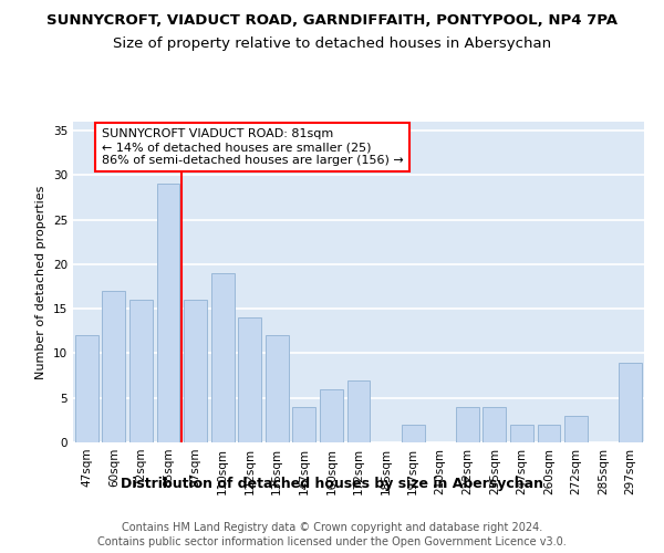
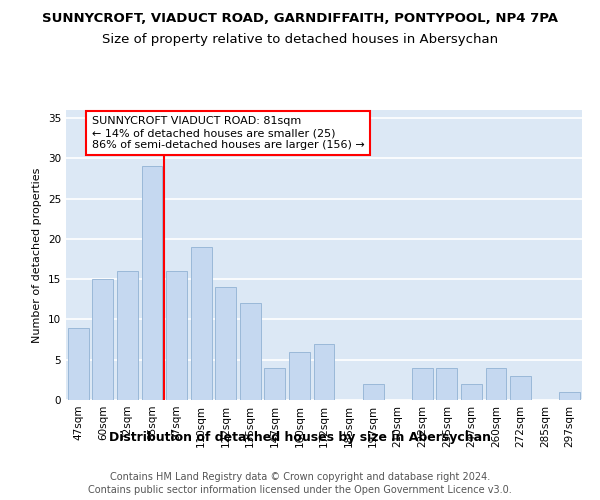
47sqm: 12 -> 9
60sqm: 17 -> 15
260sqm: 2 -> 4
297sqm: 9 -> 1
